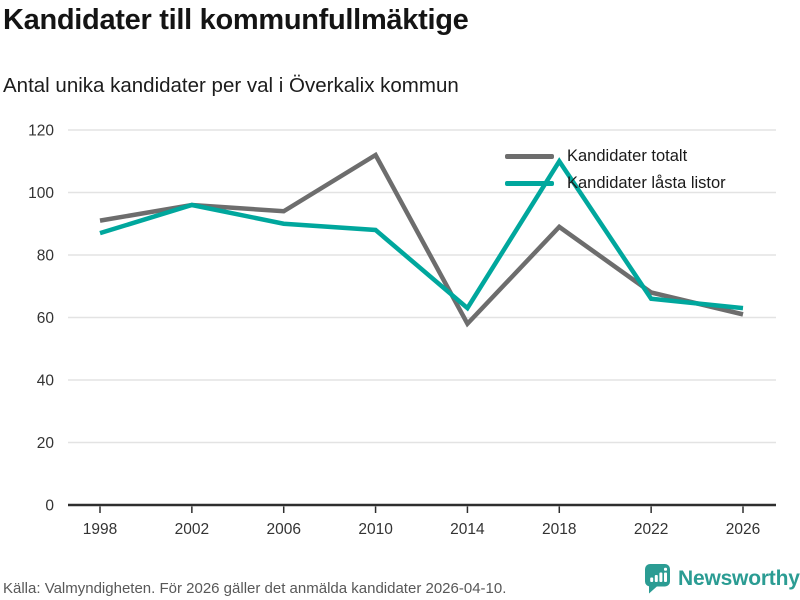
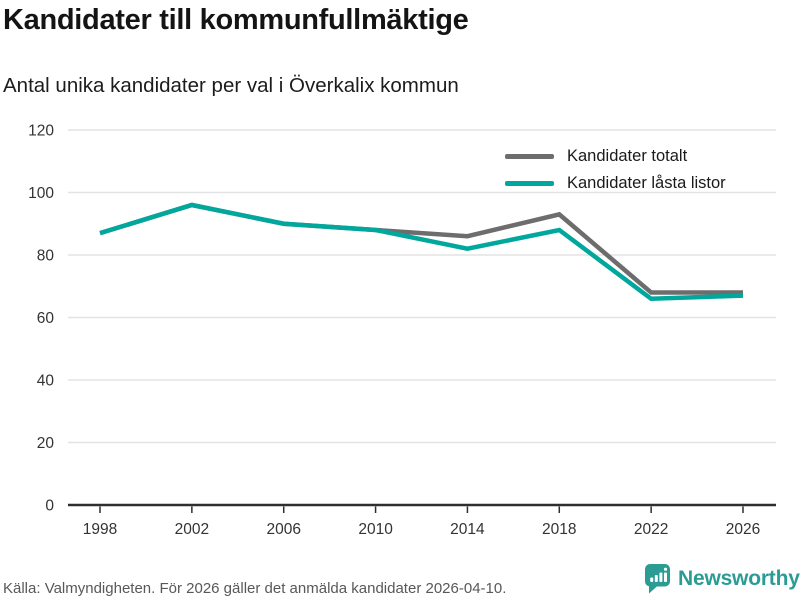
Kandidater totalt/1998: 91 -> 87
Kandidater totalt/2006: 94 -> 90
Kandidater totalt/2010: 112 -> 88
Kandidater totalt/2014: 58 -> 86
Kandidater låsta listor/2014: 63 -> 82
Kandidater totalt/2018: 89 -> 93
Kandidater låsta listor/2018: 110 -> 88
Kandidater totalt/2026: 61 -> 68
Kandidater låsta listor/2026: 63 -> 67
